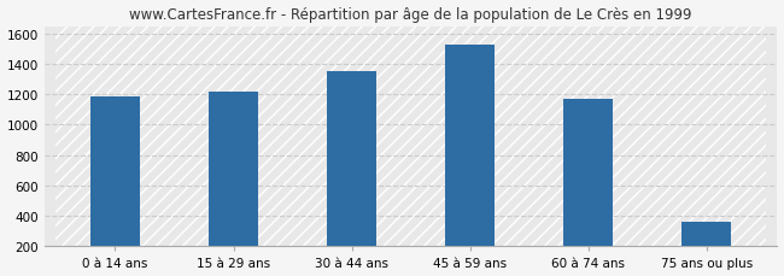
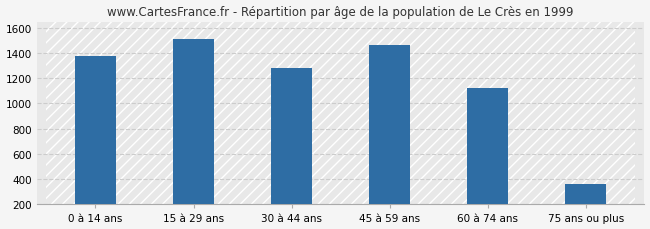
0 à 14 ans: 1190 -> 1380
15 à 29 ans: 1220 -> 1510
30 à 44 ans: 1360 -> 1280
45 à 59 ans: 1530 -> 1460
60 à 74 ans: 1170 -> 1120
